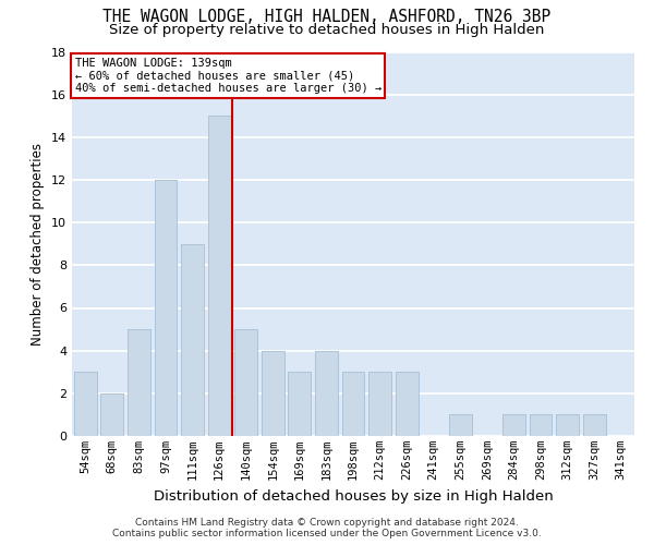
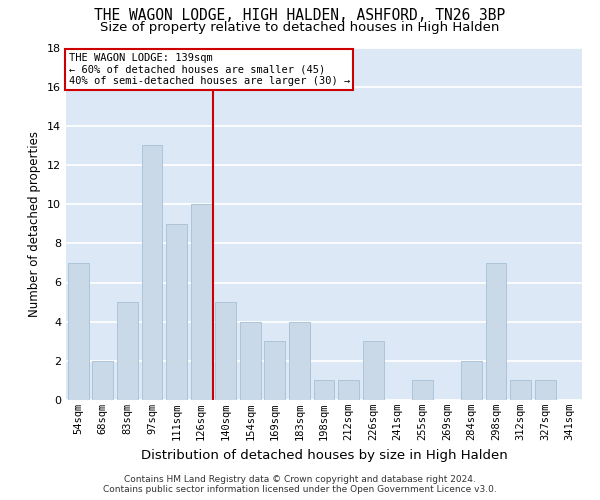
54sqm: 3 -> 7
97sqm: 12 -> 13
126sqm: 15 -> 10
198sqm: 3 -> 1
212sqm: 3 -> 1
284sqm: 1 -> 2
298sqm: 1 -> 7
